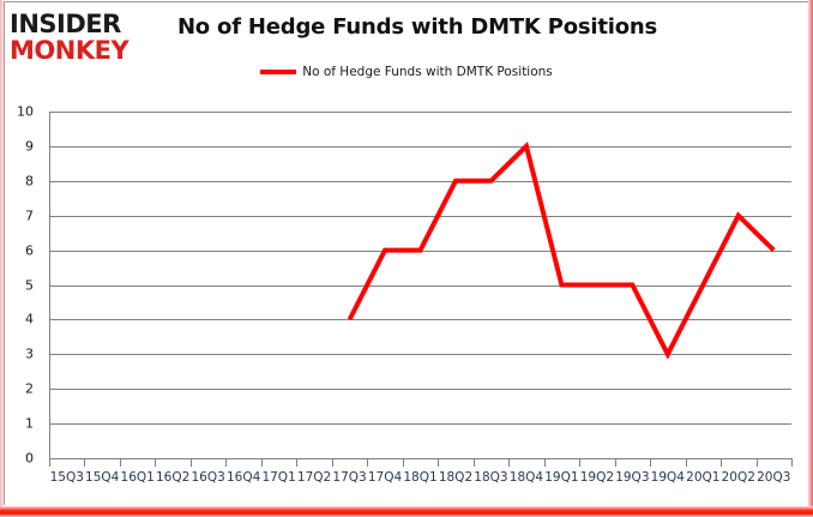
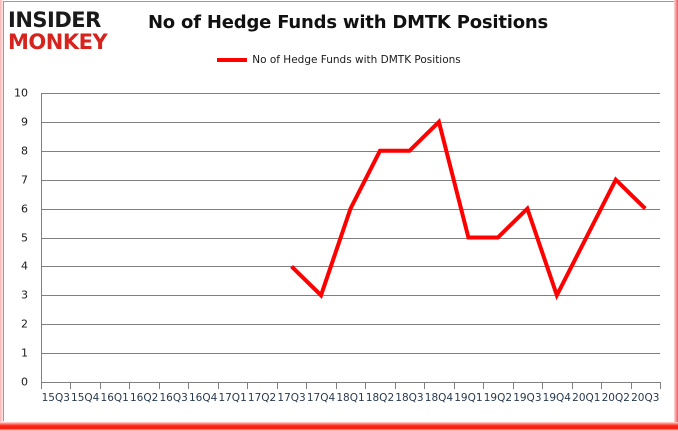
17Q4: 6 -> 3
19Q3: 5 -> 6
